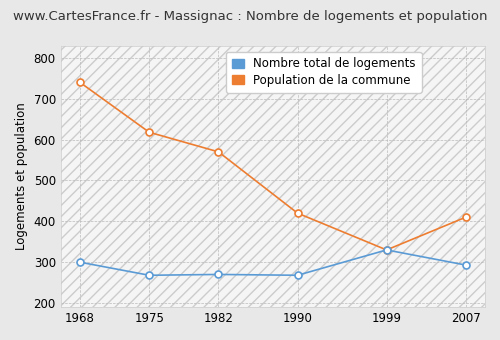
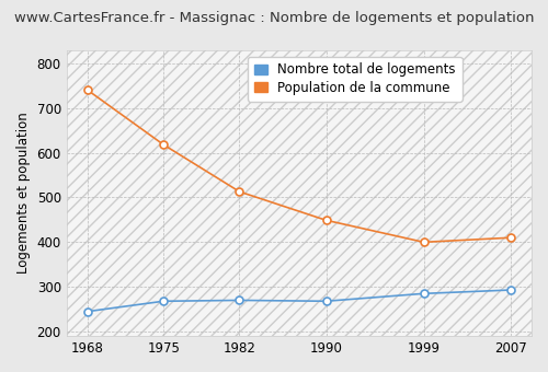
Nombre total de logements/1968: 300 -> 245
Population de la commune/1982: 570 -> 513
Population de la commune/1990: 420 -> 449
Nombre total de logements/1999: 330 -> 285
Population de la commune/1999: 330 -> 400
